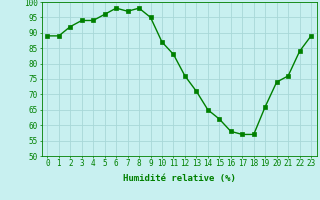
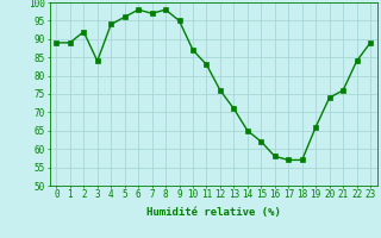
3: 94 -> 84
